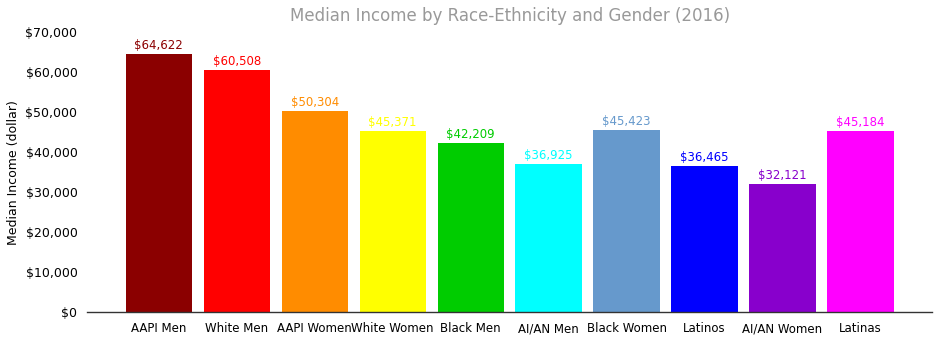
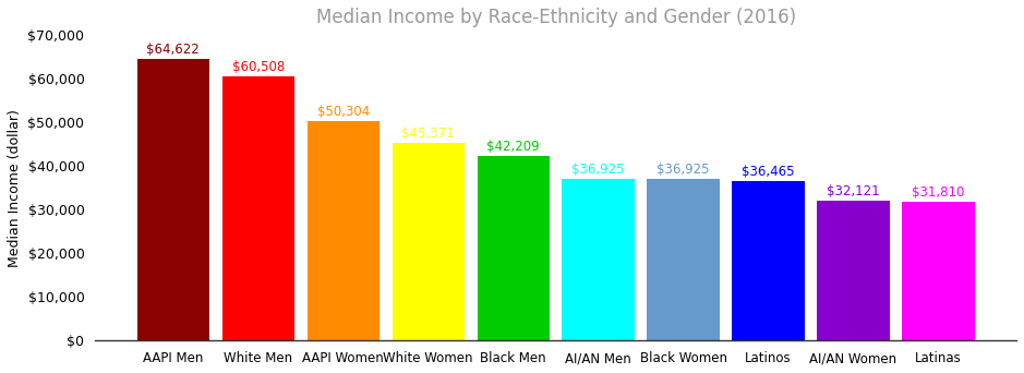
Black Women: $45,423 -> $36,925
Latinas: $45,184 -> $31,810
